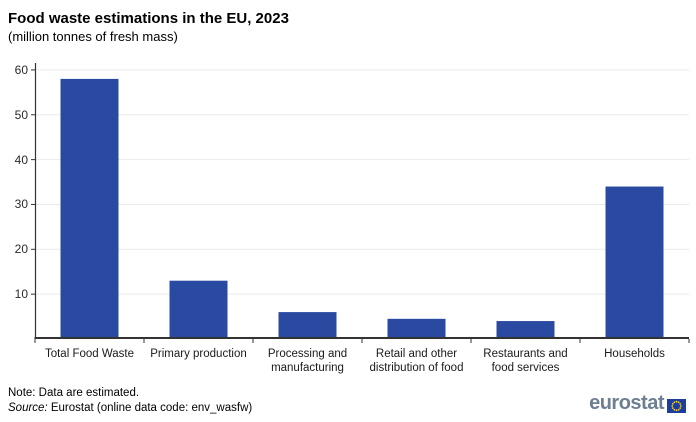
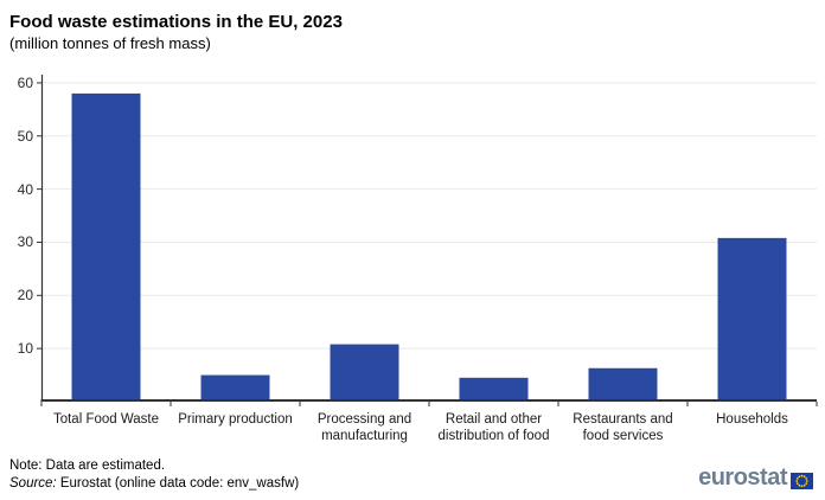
Primary production: 13 -> 5
Processing and manufacturing: 6 -> 11
Restaurants and food services: 4 -> 6
Households: 34 -> 31
